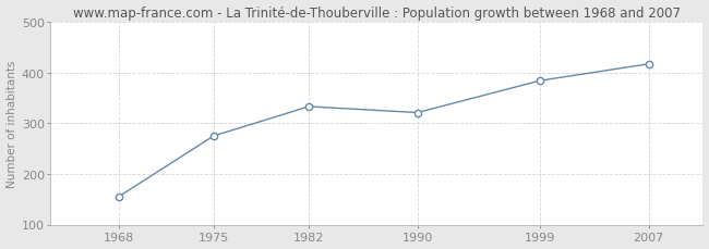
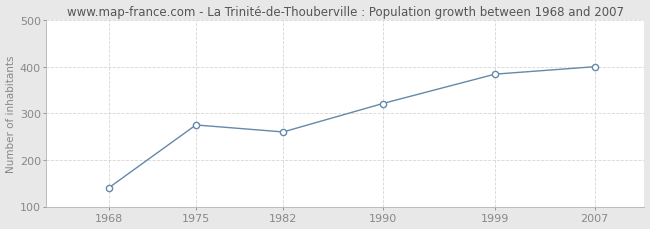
1968: 155 -> 140
1982: 333 -> 260
2007: 417 -> 400
